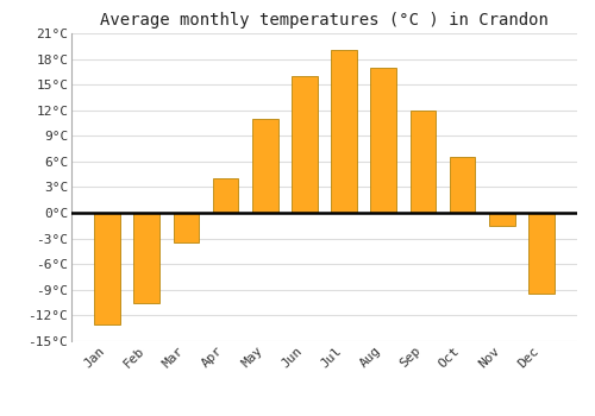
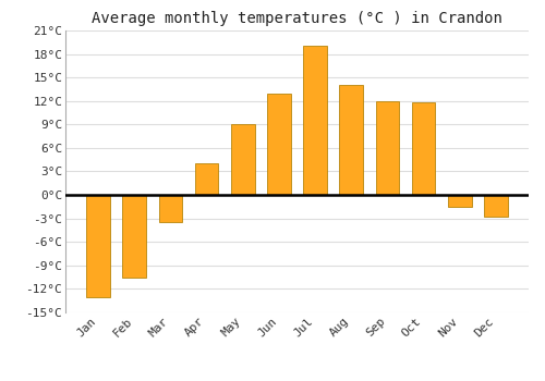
May: 11.0°C -> 9.0°C
Jun: 16.0°C -> 13.0°C
Aug: 17.0°C -> 14.0°C
Oct: 6.5°C -> 11.8°C
Dec: -9.5°C -> -2.8°C
